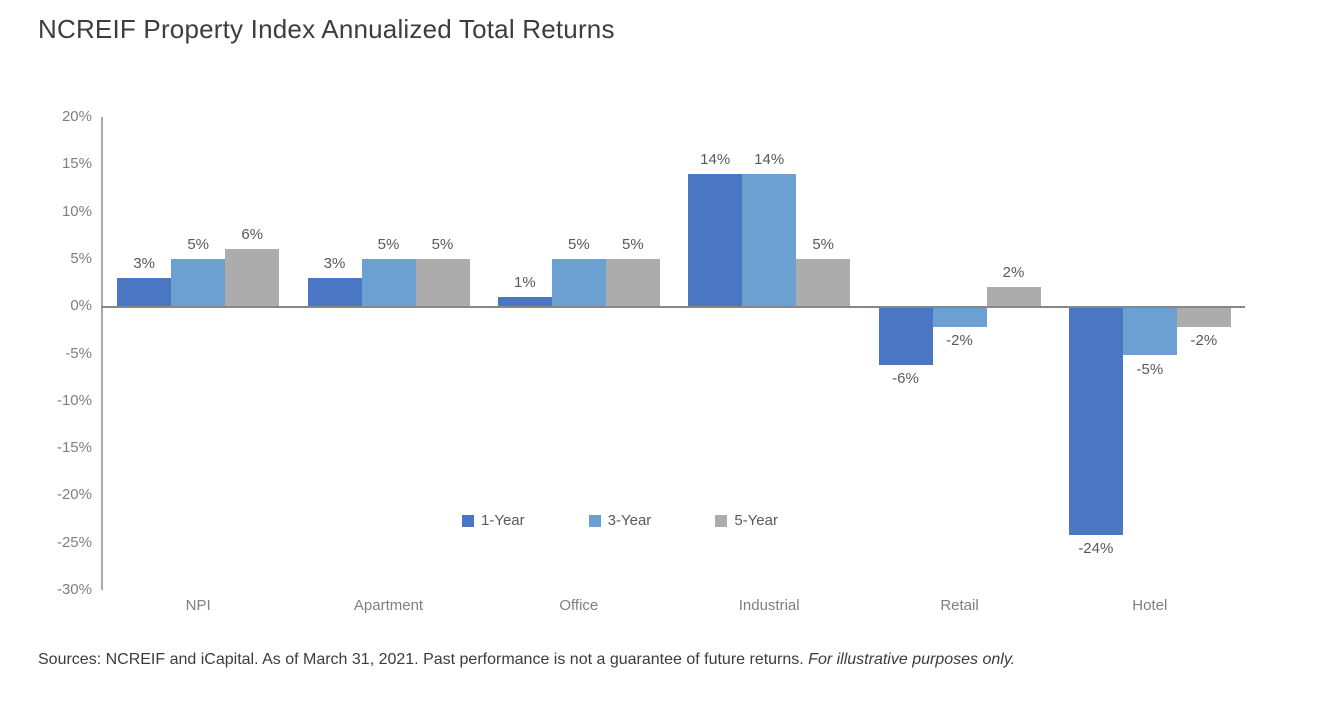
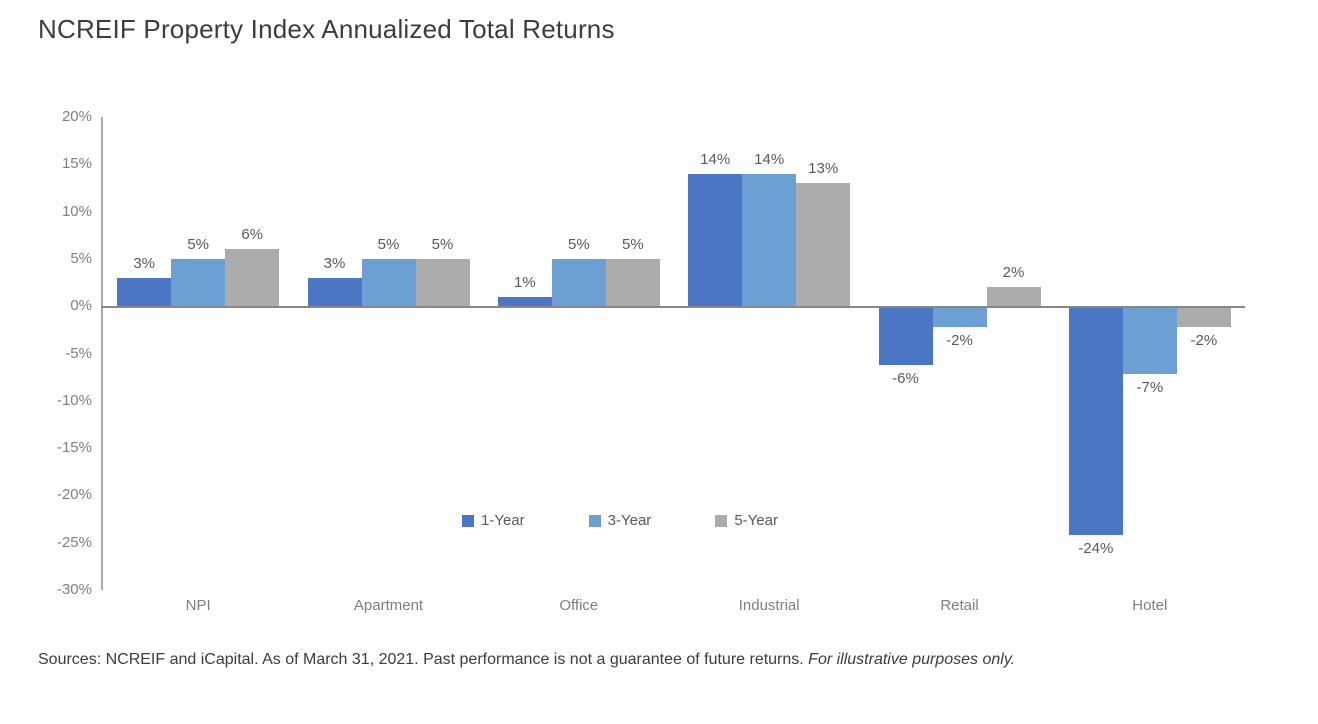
5-Year/Industrial: 5% -> 13%
3-Year/Hotel: -5% -> -7%
